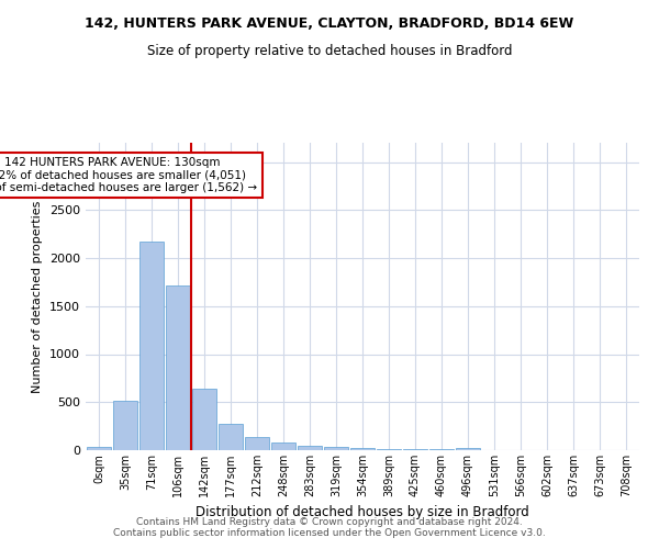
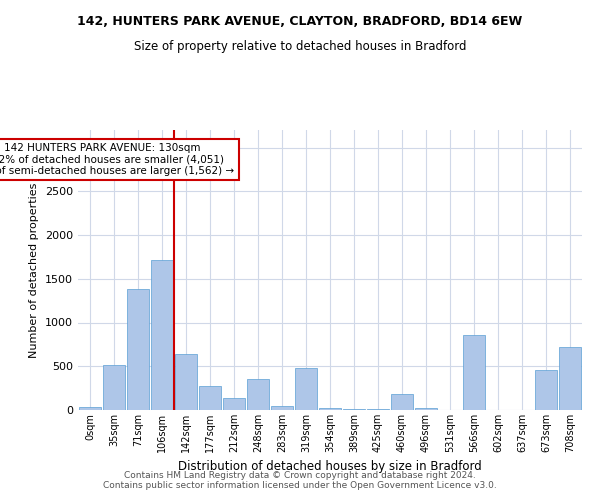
71sqm: 2170 -> 1380
248sqm: 80 -> 360
319sqm: 40 -> 480
460sqm: 10 -> 180
566sqm: 0 -> 860
673sqm: 0 -> 460
708sqm: 0 -> 720
